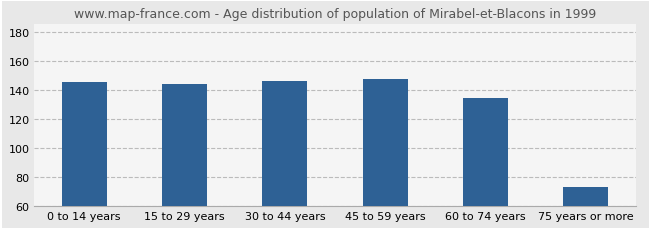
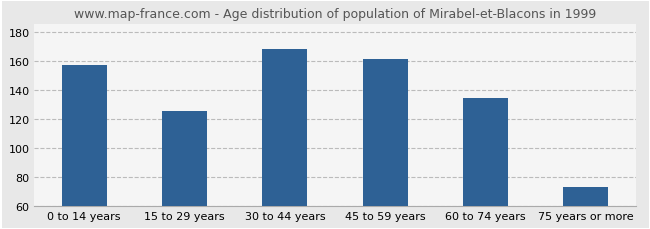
0 to 14 years: 145 -> 157
15 to 29 years: 144 -> 125
30 to 44 years: 146 -> 168
45 to 59 years: 147 -> 161
